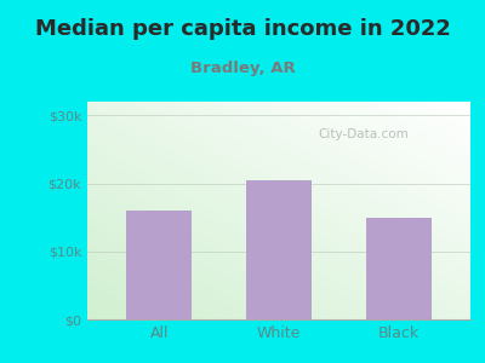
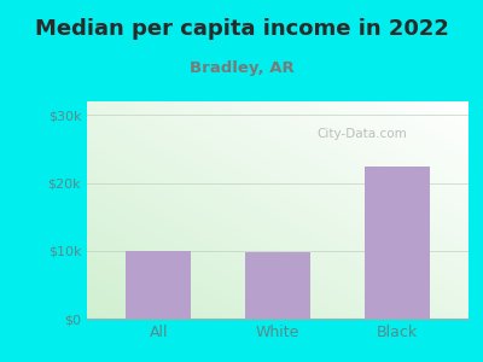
All: $16.0k -> $10.0k
White: $20.5k -> $9.8k
Black: $15.0k -> $22.4k
